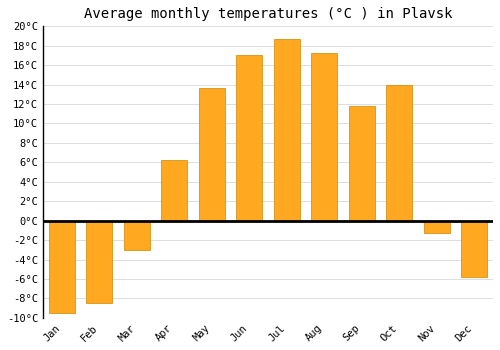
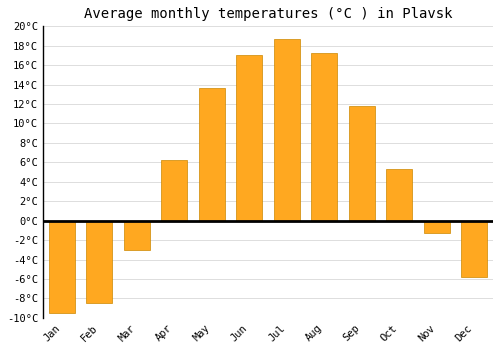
Oct: 14.0°C -> 5.3°C
